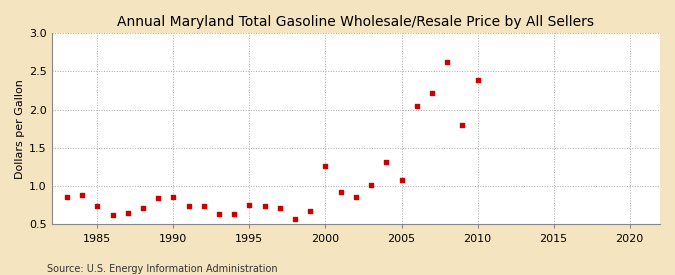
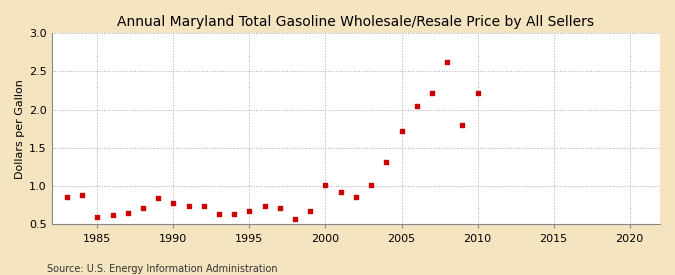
1985: 0.74 -> 0.60
1990: 0.86 -> 0.78
1995: 0.76 -> 0.68
2000: 1.26 -> 1.01
2005: 1.08 -> 1.72
2010: 2.38 -> 2.22
